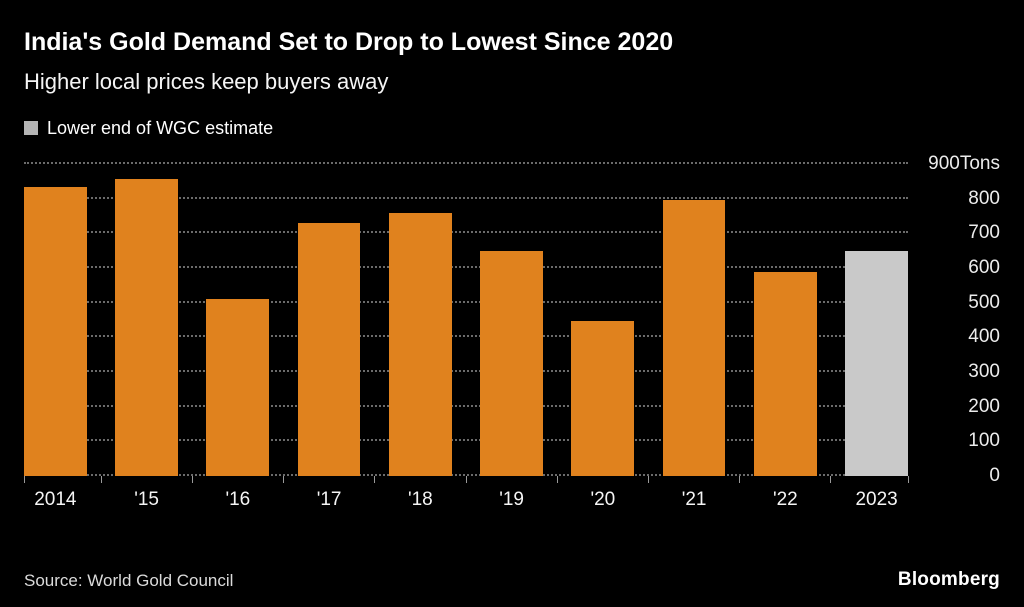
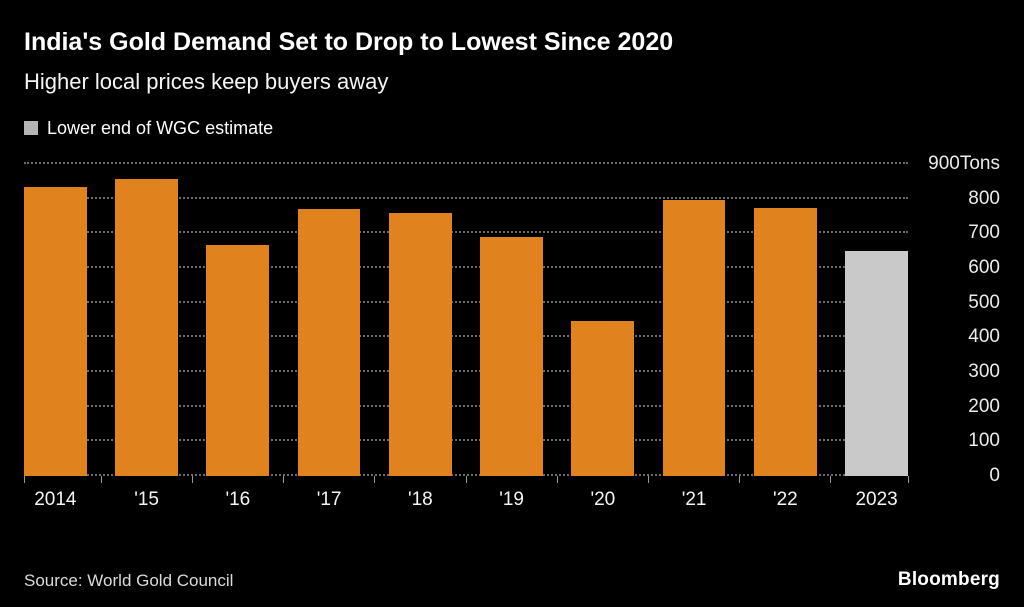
'16: 510 -> 670
'17: 730 -> 770
'19: 650 -> 690
'22: 590 -> 770
